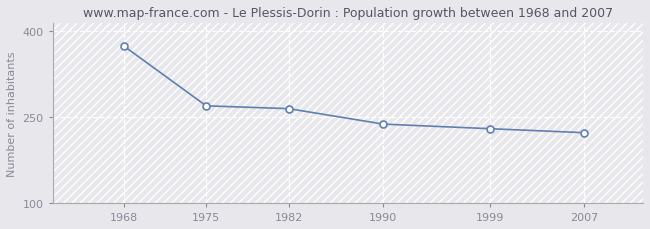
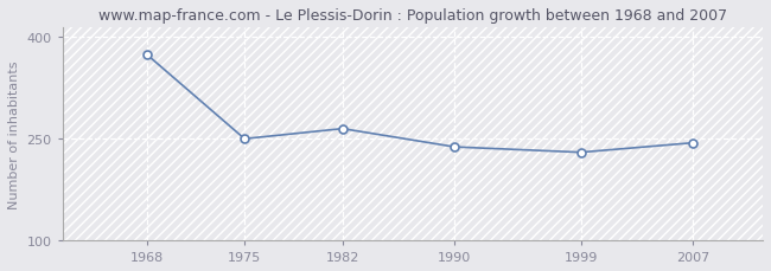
1975: 270 -> 250
2007: 223 -> 244
